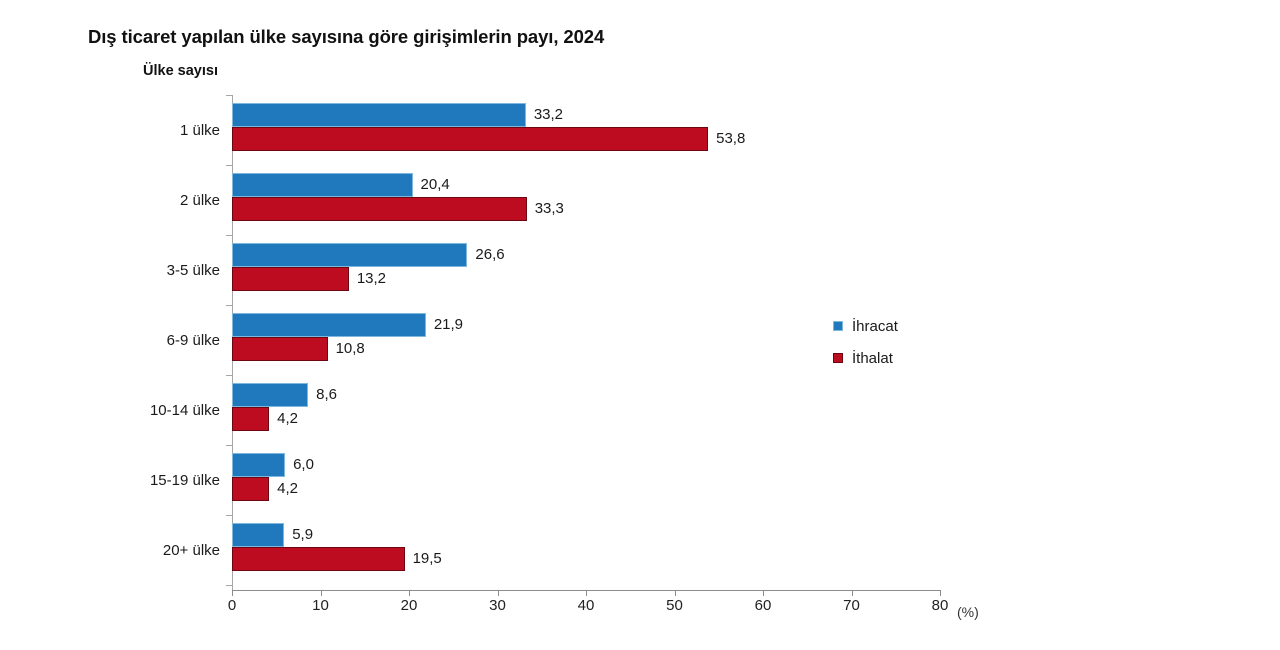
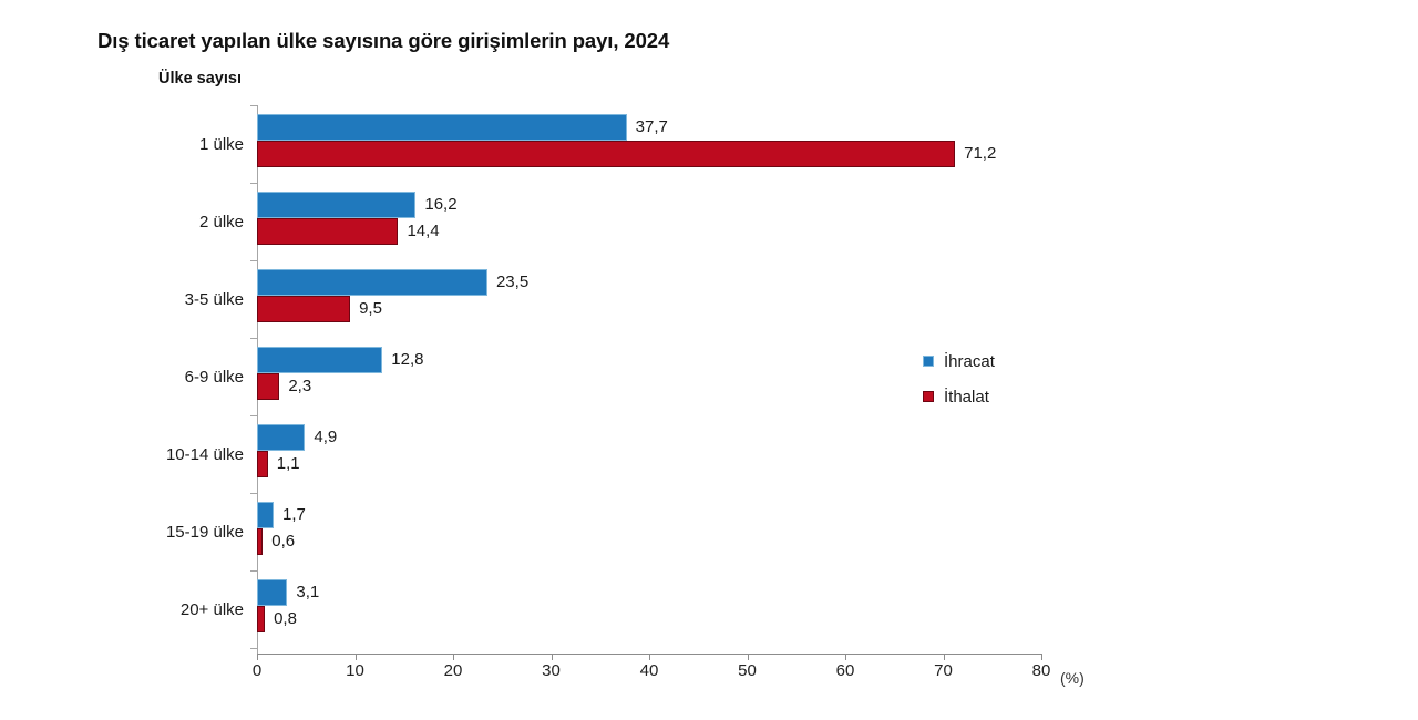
İhracat/1 ülke: 33,2 -> 37,7
İthalat/1 ülke: 53,8 -> 71,2
İhracat/2 ülke: 20,4 -> 16,2
İthalat/2 ülke: 33,3 -> 14,4
İhracat/3-5 ülke: 26,6 -> 23,5
İthalat/3-5 ülke: 13,2 -> 9,5
İhracat/6-9 ülke: 21,9 -> 12,8
İthalat/6-9 ülke: 10,8 -> 2,3
İhracat/10-14 ülke: 8,6 -> 4,9
İthalat/10-14 ülke: 4,2 -> 1,1
İhracat/15-19 ülke: 6,0 -> 1,7
İthalat/15-19 ülke: 4,2 -> 0,6
İhracat/20+ ülke: 5,9 -> 3,1
İthalat/20+ ülke: 19,5 -> 0,8
